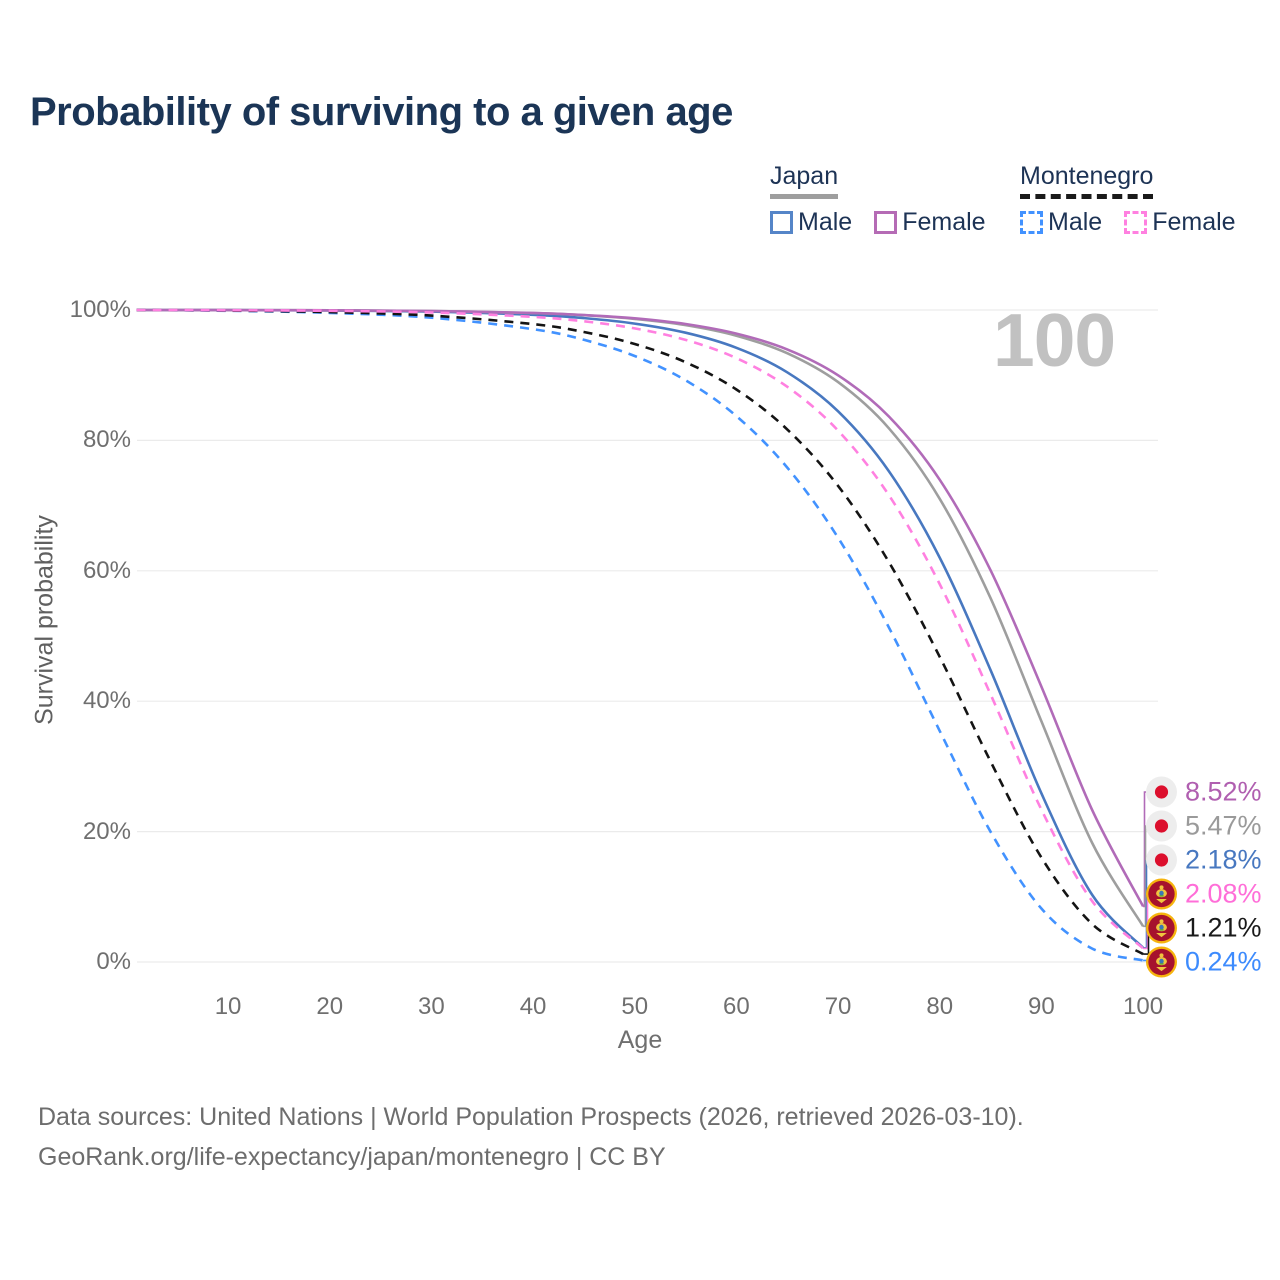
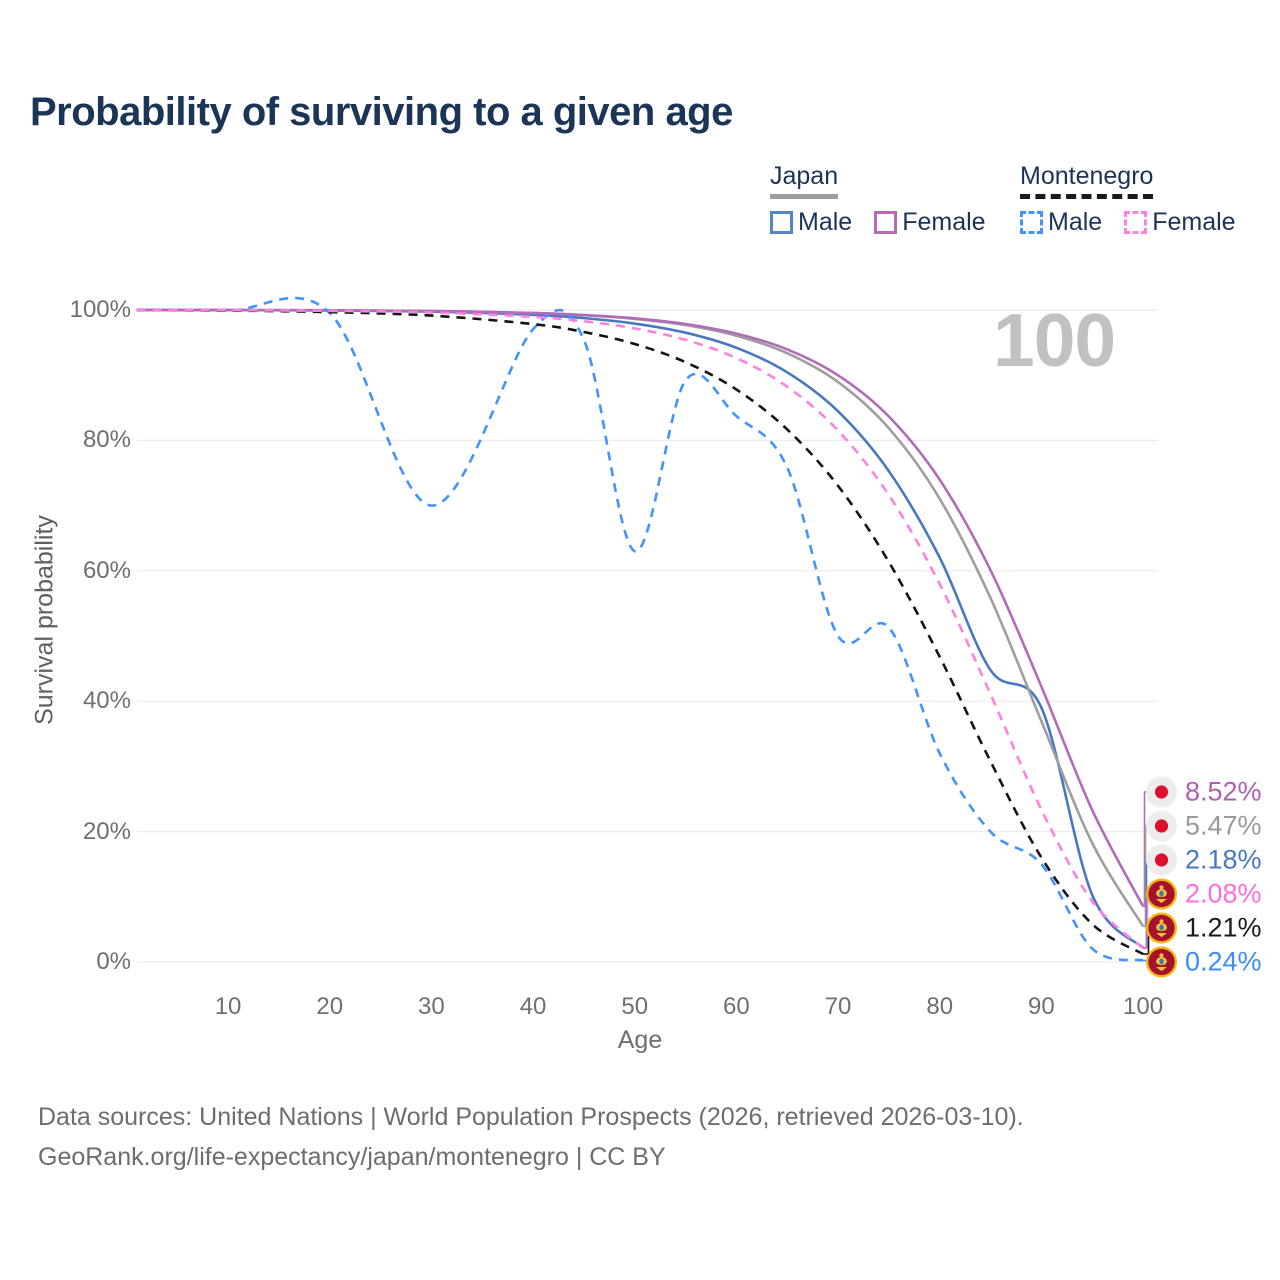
Montenegro Male/30: 99% -> 70%
Montenegro Male/50: 93% -> 63%
Montenegro Male/70: 65% -> 50%
Montenegro Male/80: 35% -> 32%
Japan Male/90: 26% -> 39%
Montenegro Male/90: 8% -> 15%
